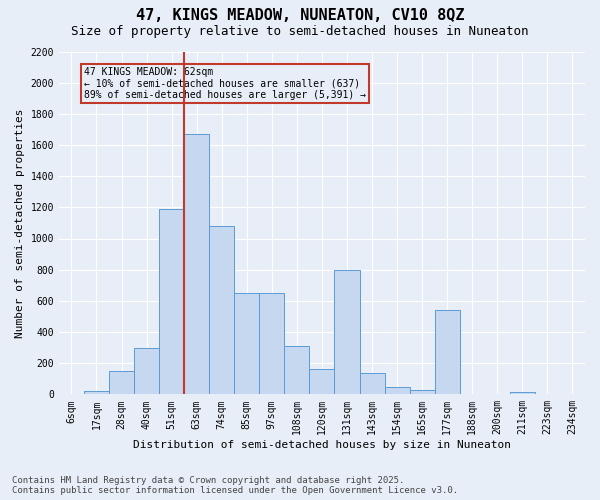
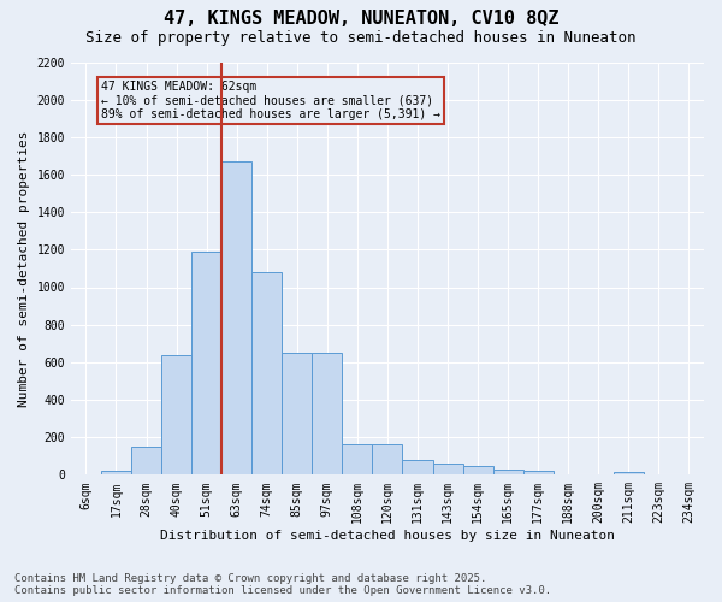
40sqm: 300 -> 640
108sqm: 310 -> 160
131sqm: 800 -> 80
143sqm: 140 -> 60
177sqm: 540 -> 20
